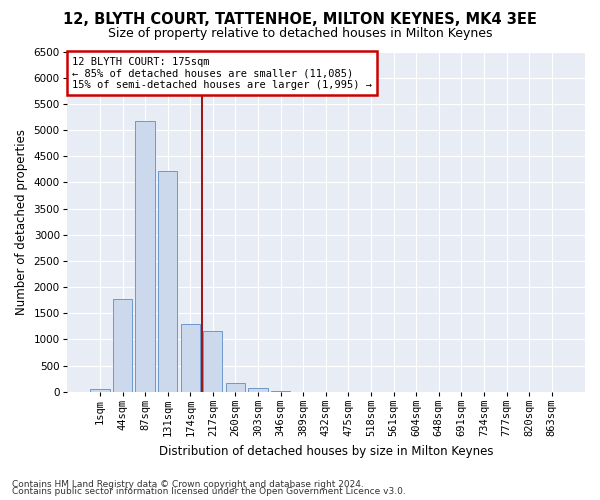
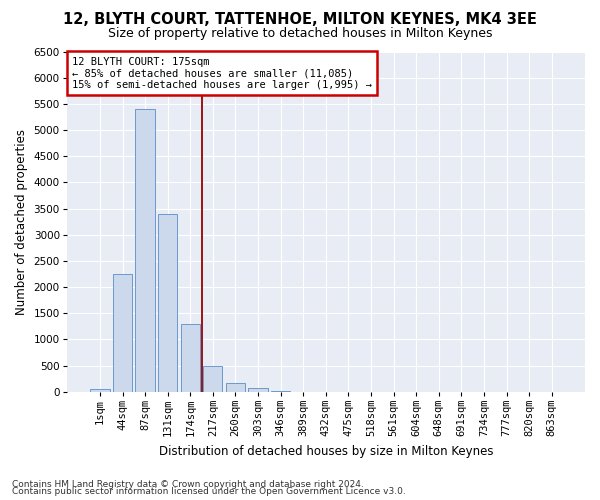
44sqm: 1780 -> 2250
87sqm: 5180 -> 5400
131sqm: 4220 -> 3400
217sqm: 1160 -> 500
